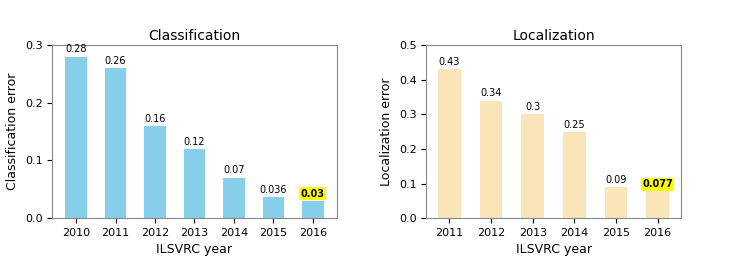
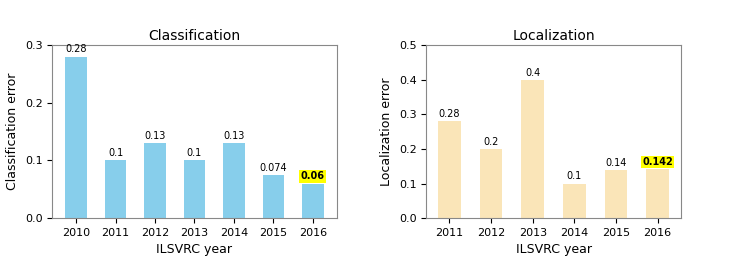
Classification/2011: 0.26 -> 0.1
Classification/2012: 0.16 -> 0.13
Classification/2013: 0.12 -> 0.1
Classification/2014: 0.07 -> 0.13
Classification/2015: 0.036 -> 0.074
Classification/2016: 0.03 -> 0.06
Localization/2011: 0.43 -> 0.28
Localization/2012: 0.34 -> 0.2
Localization/2013: 0.3 -> 0.4
Localization/2014: 0.25 -> 0.1
Localization/2015: 0.09 -> 0.14
Localization/2016: 0.077 -> 0.142
